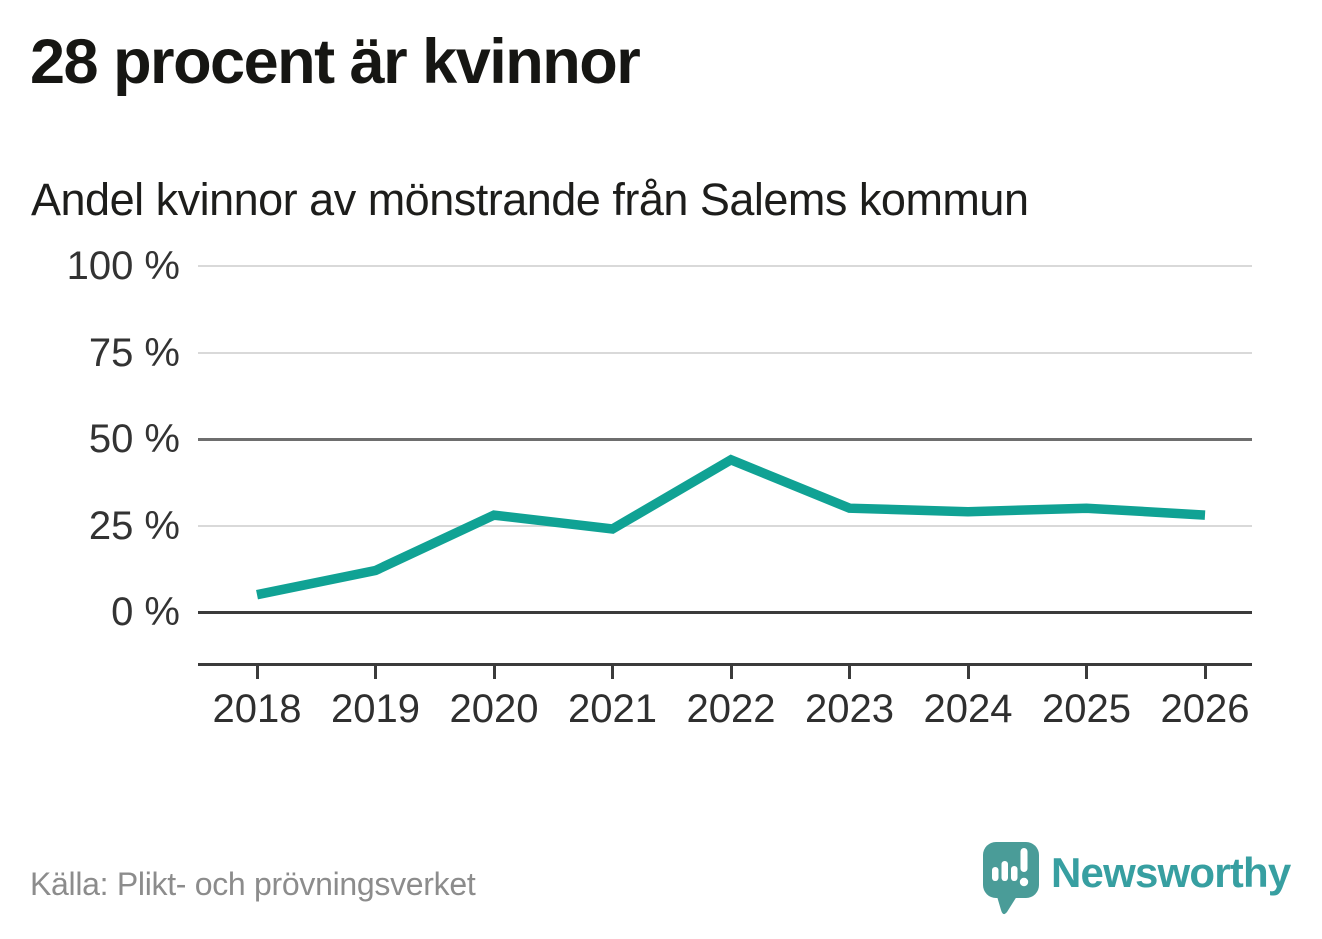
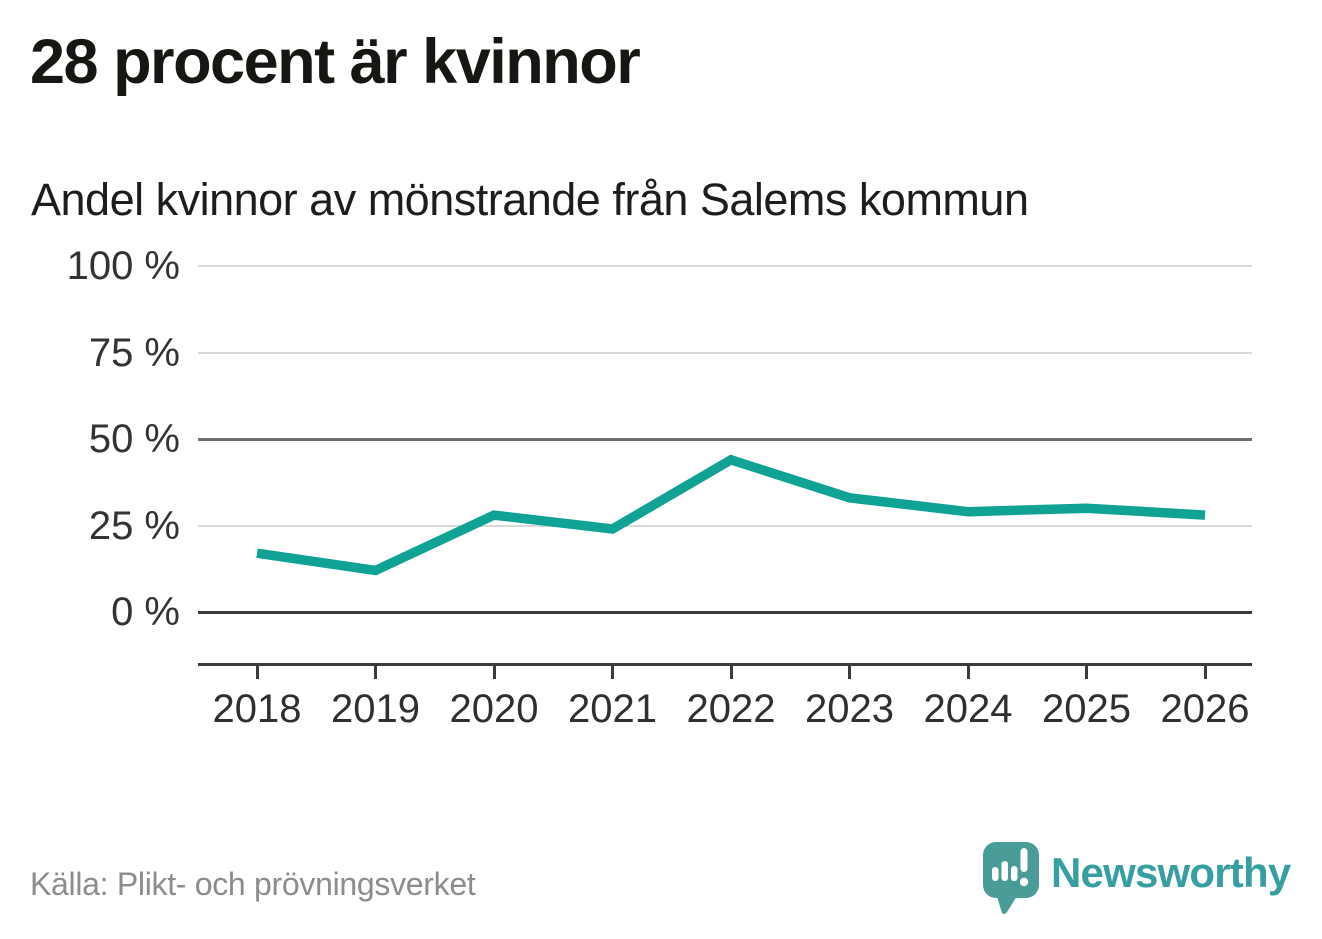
2018: 5% -> 17%
2023: 30% -> 33%
